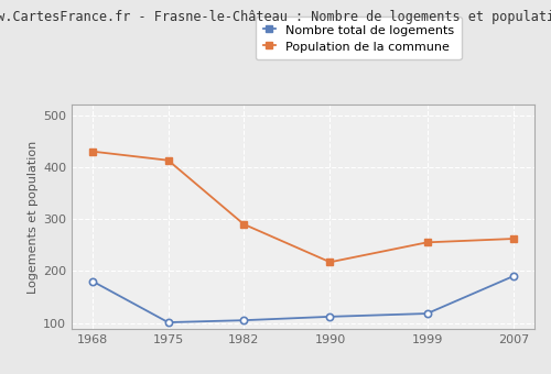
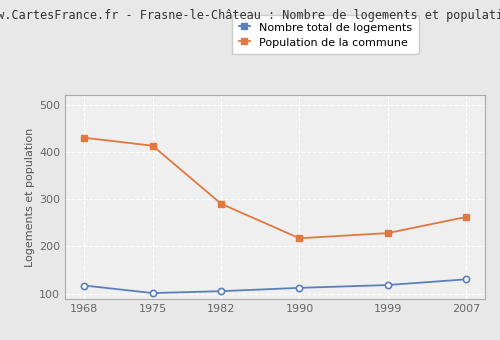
Nombre total de logements/1968: 180 -> 117
Population de la commune/1999: 255 -> 228
Nombre total de logements/2007: 190 -> 130
